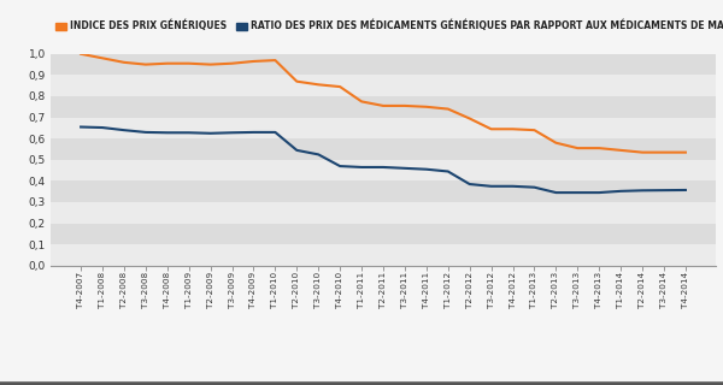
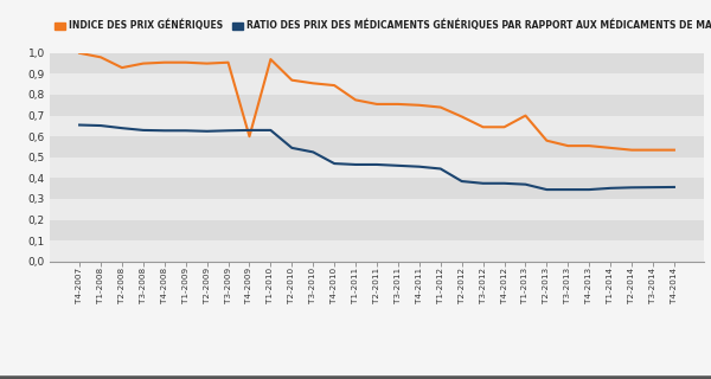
INDICE DES PRIX GÉNÉRIQUES/T2-2008: 0,96 -> 0,93
INDICE DES PRIX GÉNÉRIQUES/T4-2009: 0,96 -> 0,60
INDICE DES PRIX GÉNÉRIQUES/T1-2013: 0,64 -> 0,70
